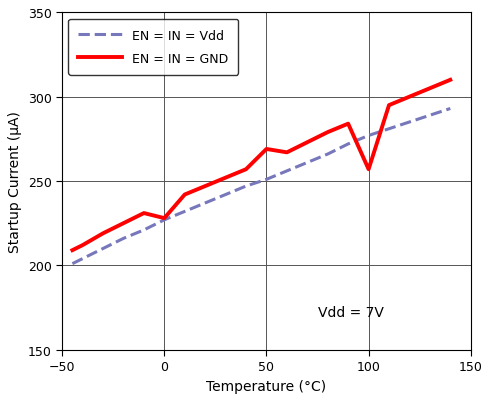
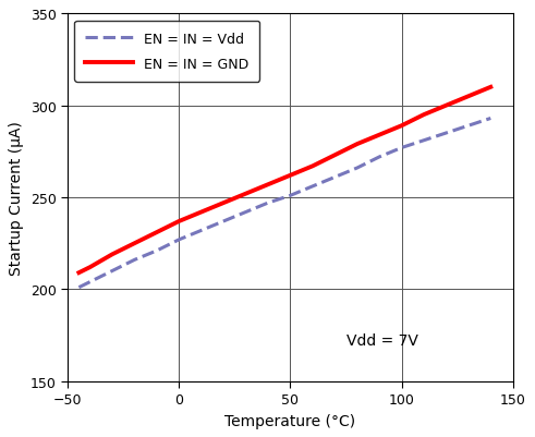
EN = IN = GND/0: 228 -> 237
EN = IN = GND/50: 269 -> 262
EN = IN = GND/100: 257 -> 289
